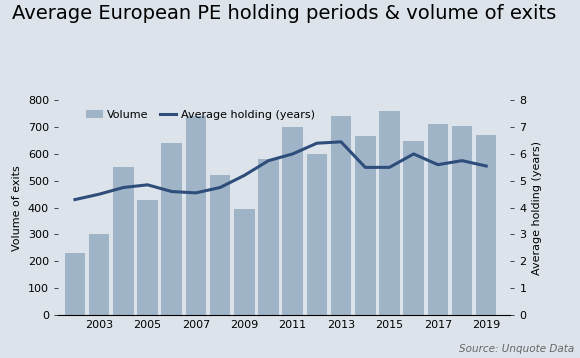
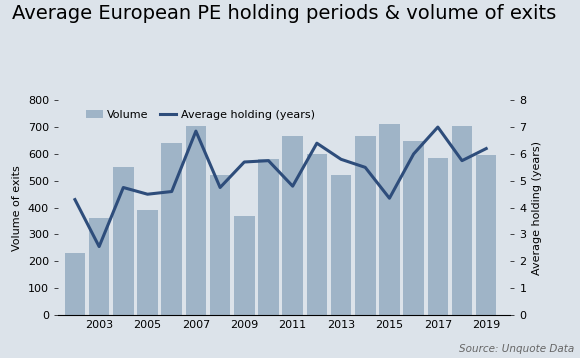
Volume/2003: 300 -> 360
Average holding (years)/2003: 4.50 -> 2.55
Volume/2005: 430 -> 390
Average holding (years)/2005: 4.85 -> 4.50
Volume/2007: 740 -> 705
Average holding (years)/2007: 4.55 -> 6.85
Volume/2009: 395 -> 370
Average holding (years)/2009: 5.20 -> 5.70
Volume/2011: 700 -> 665
Average holding (years)/2011: 6.00 -> 4.80
Volume/2013: 740 -> 520
Average holding (years)/2013: 6.45 -> 5.80
Volume/2015: 760 -> 710
Average holding (years)/2015: 5.50 -> 4.35
Volume/2017: 710 -> 585
Average holding (years)/2017: 5.60 -> 7.00
Volume/2019: 670 -> 595
Average holding (years)/2019: 5.55 -> 6.20
